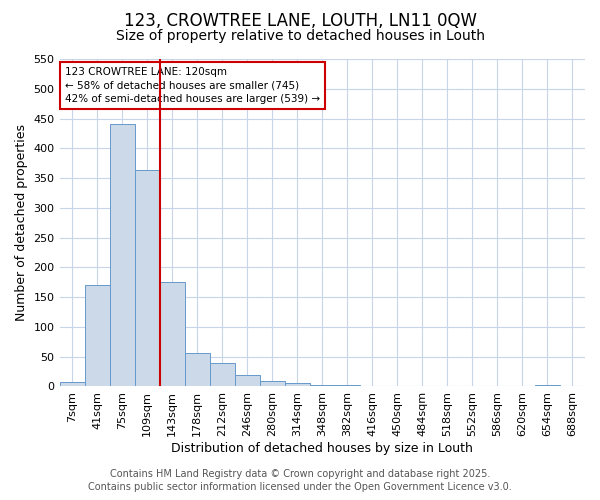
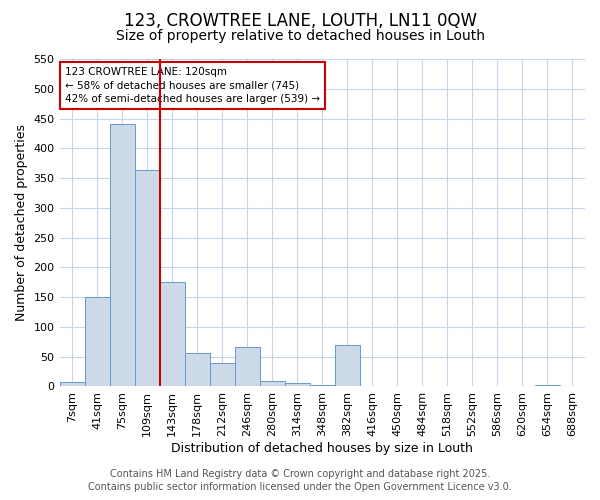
41sqm: 170 -> 150
246sqm: 20 -> 66
382sqm: 2 -> 70
